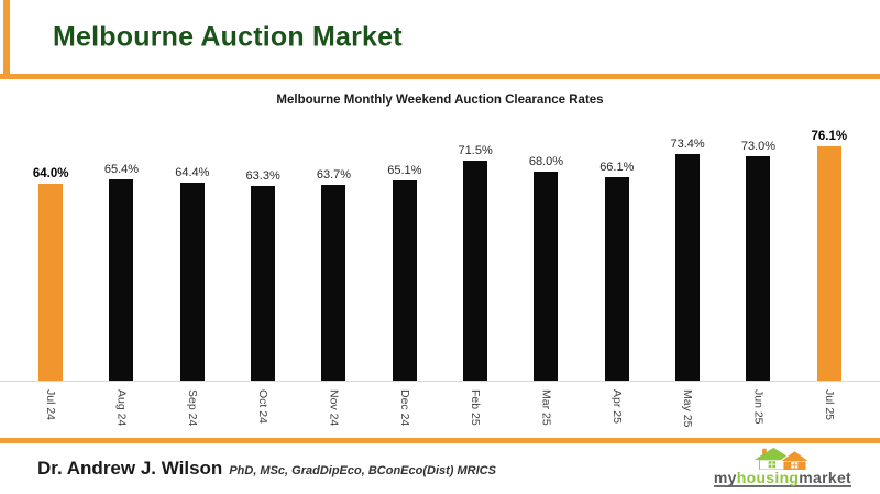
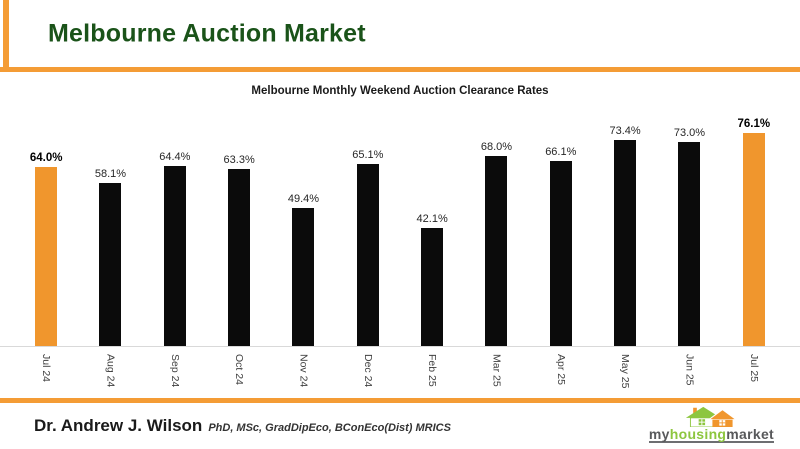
Aug 24: 65.4% -> 58.1%
Nov 24: 63.7% -> 49.4%
Feb 25: 71.5% -> 42.1%
